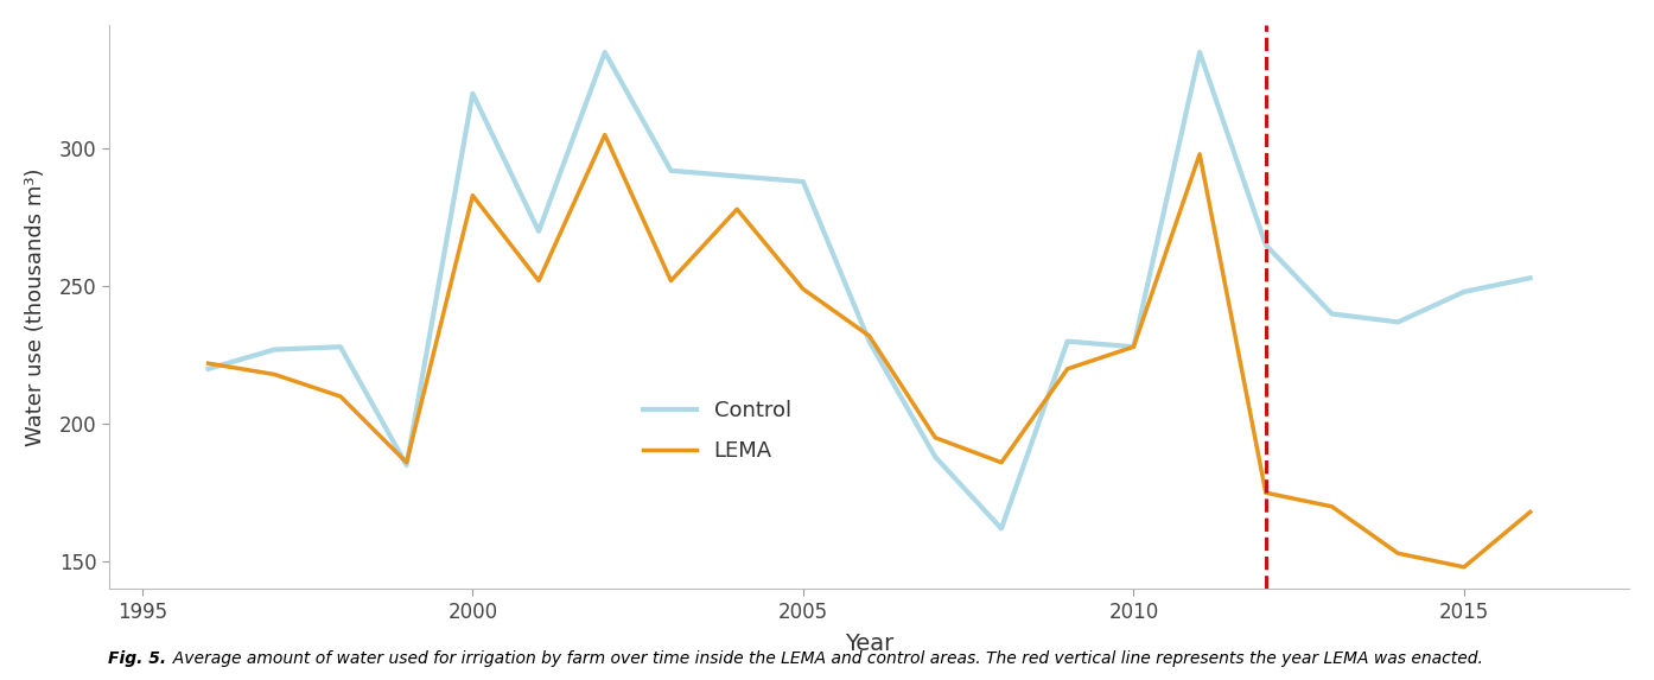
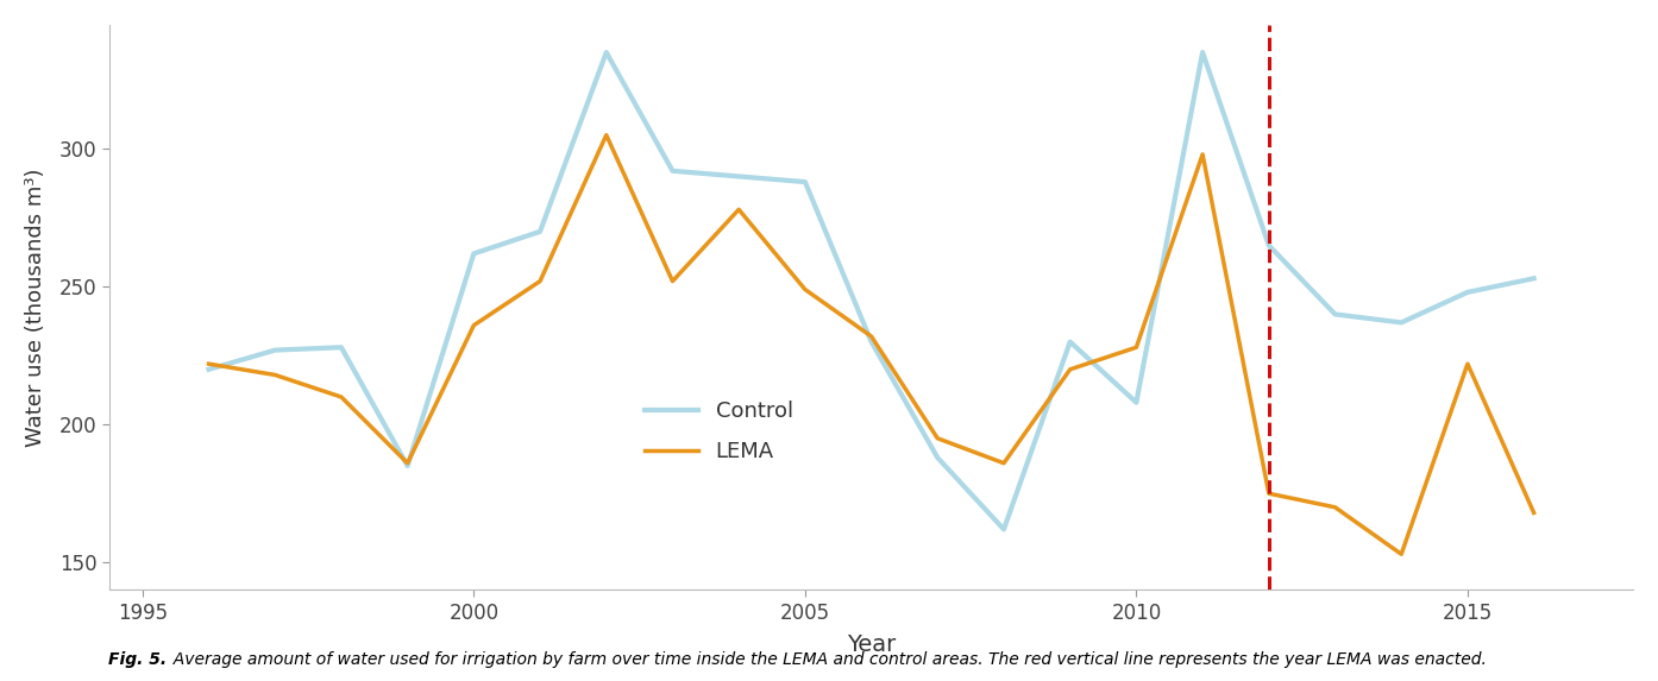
Control/2000: 320 -> 262
LEMA/2000: 283 -> 236
Control/2010: 228 -> 208
LEMA/2015: 148 -> 222
